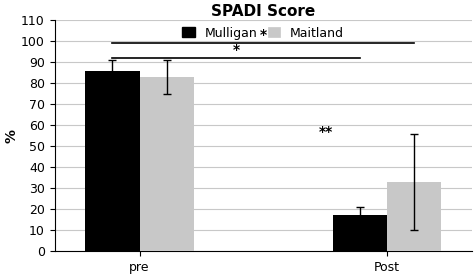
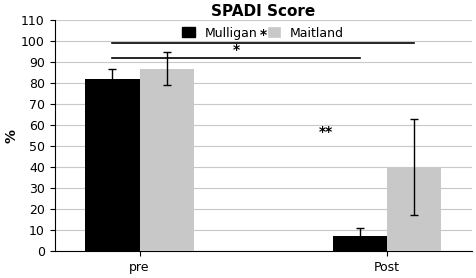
Mulligan/pre: 86 -> 82
Maitland/pre: 83 -> 87
Mulligan/Post: 17 -> 7
Maitland/Post: 33 -> 40
